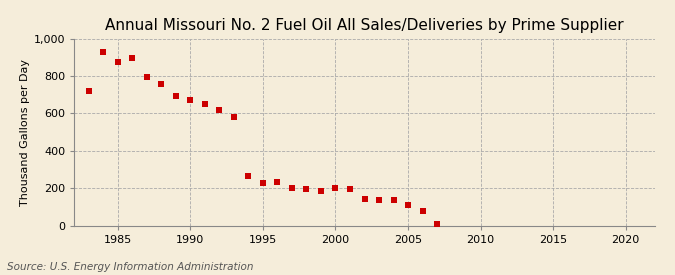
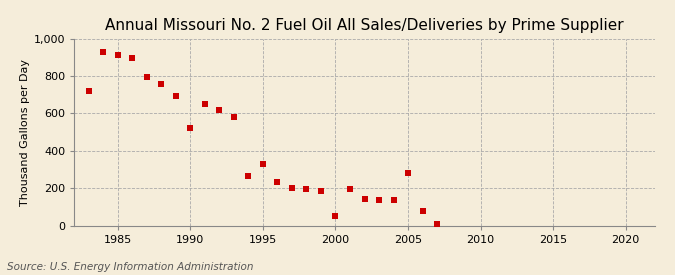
1985: 880 -> 910
1990: 670 -> 520
1995: 220 -> 330
2000: 200 -> 50
2005: 110 -> 280
